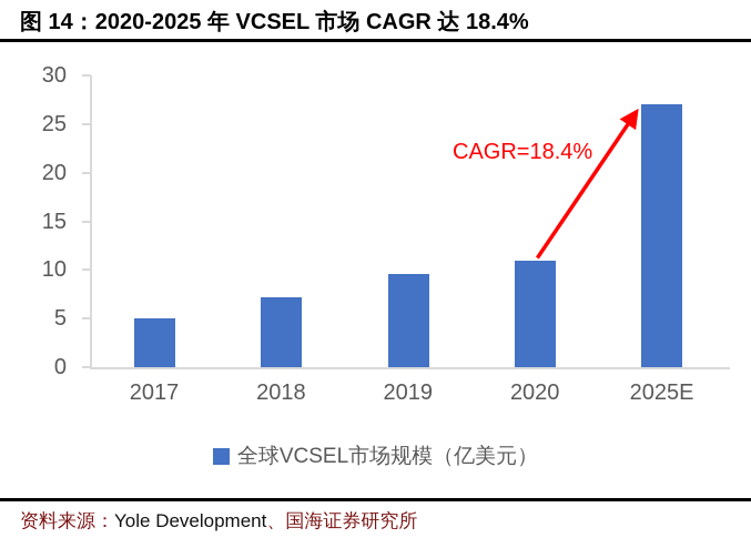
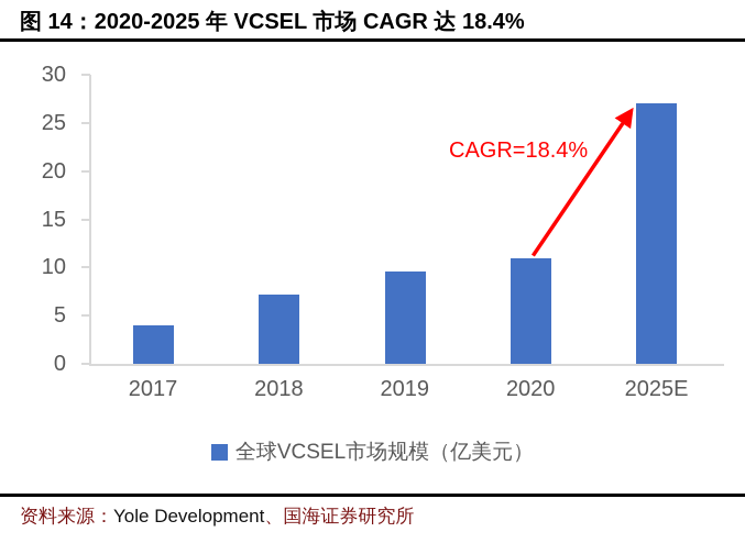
2017: 5 -> 4
